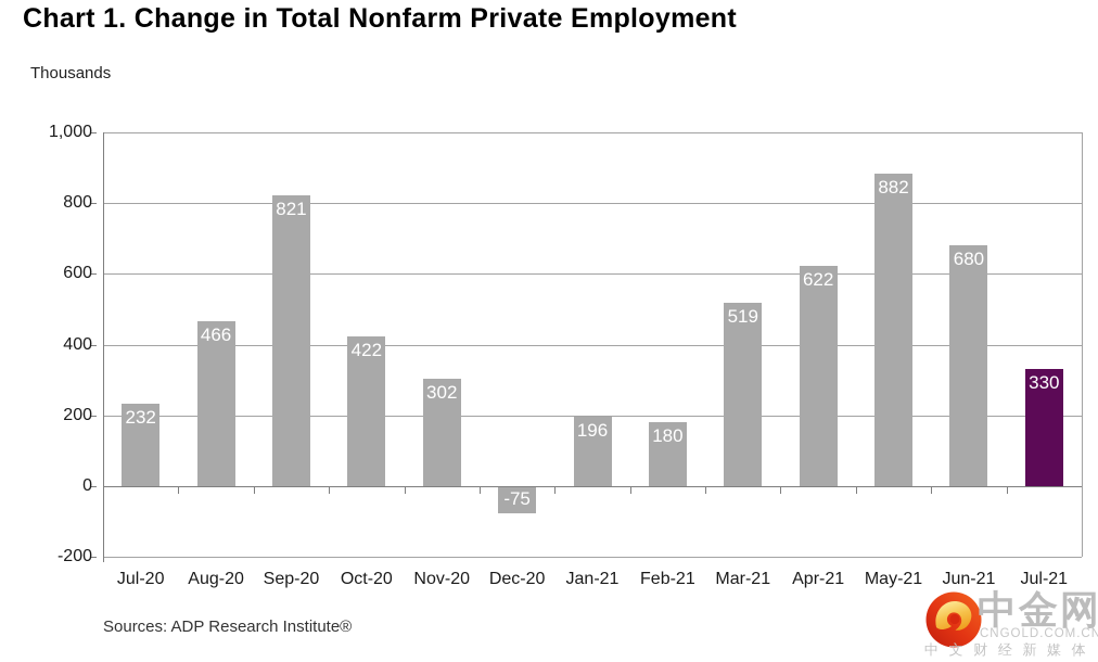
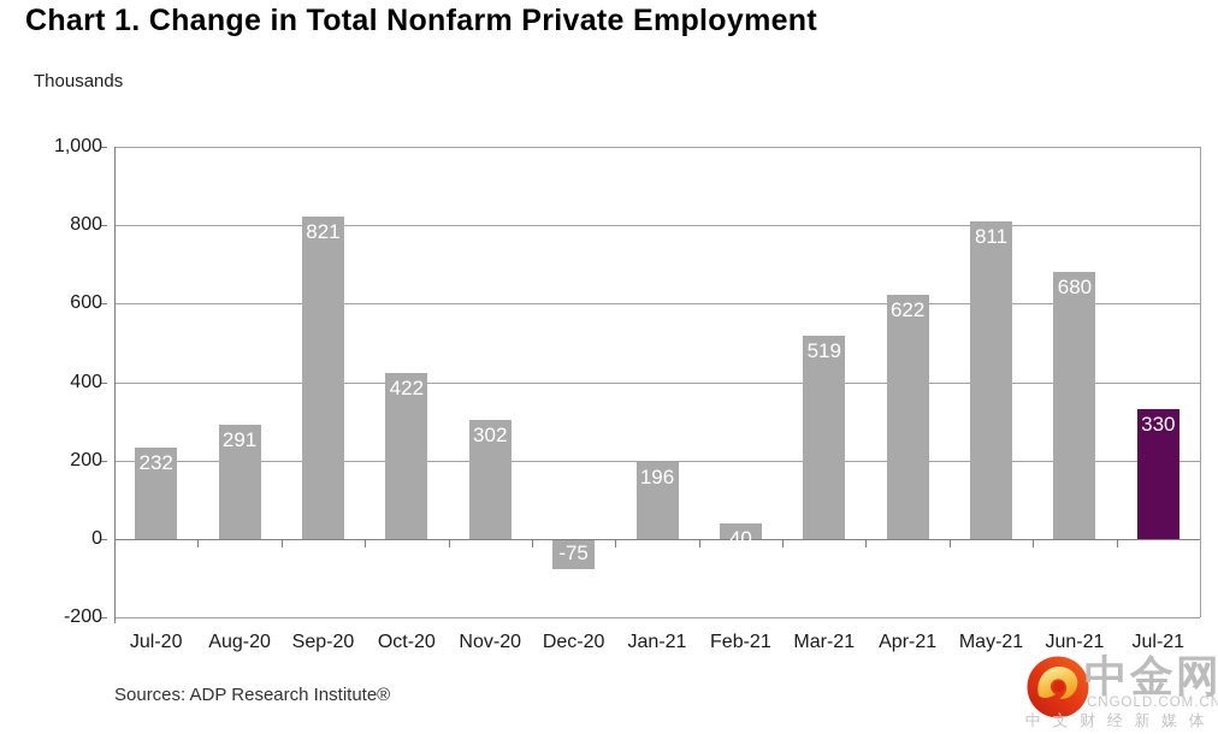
Aug-20: 466 -> 291
Feb-21: 180 -> 40
May-21: 882 -> 811
